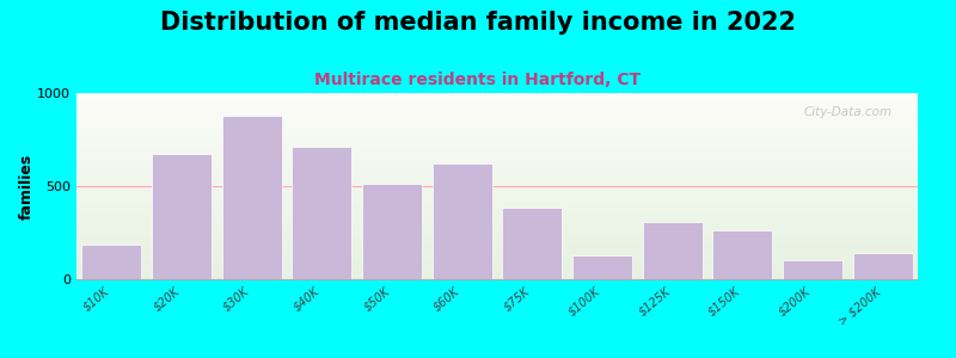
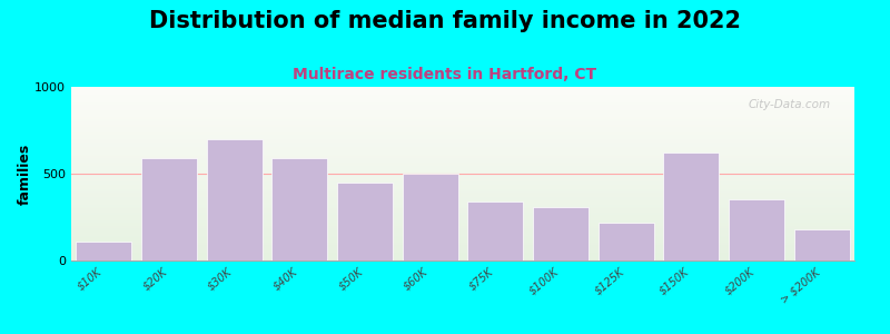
$10K: 180 -> 110
$20K: 670 -> 590
$30K: 880 -> 700
$40K: 710 -> 590
$50K: 510 -> 450
$60K: 620 -> 500
$75K: 380 -> 340
$100K: 130 -> 310
$125K: 310 -> 220
$150K: 260 -> 620
$200K: 100 -> 350
> $200K: 140 -> 180
